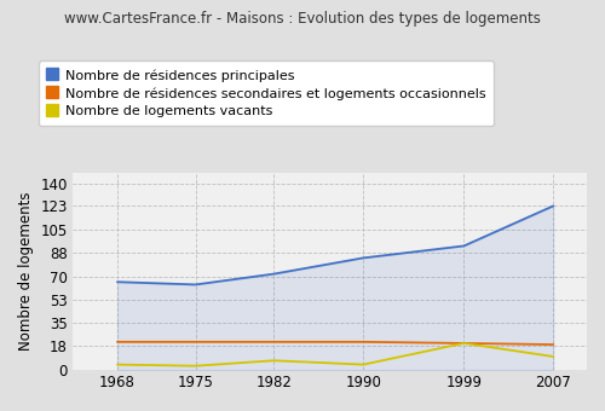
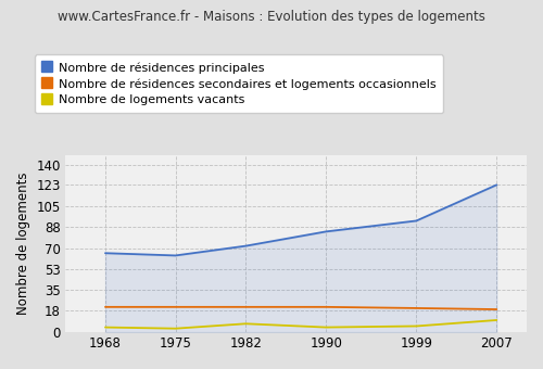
Nombre de logements vacants/1999: 20 -> 5
